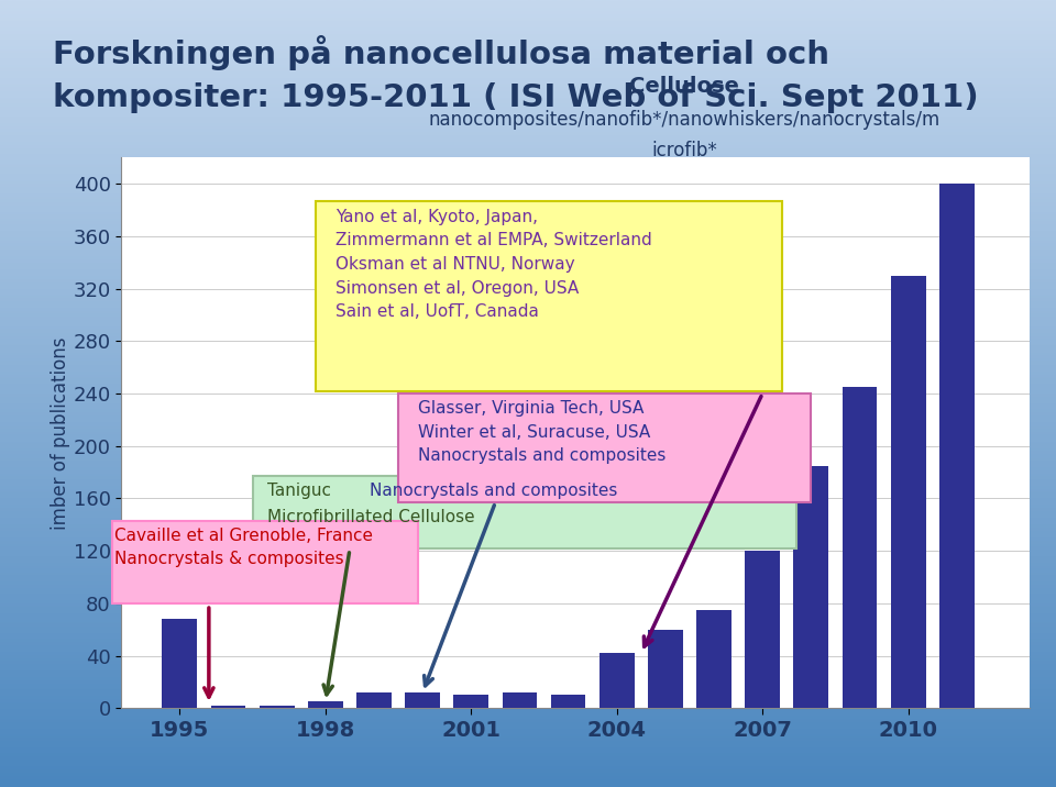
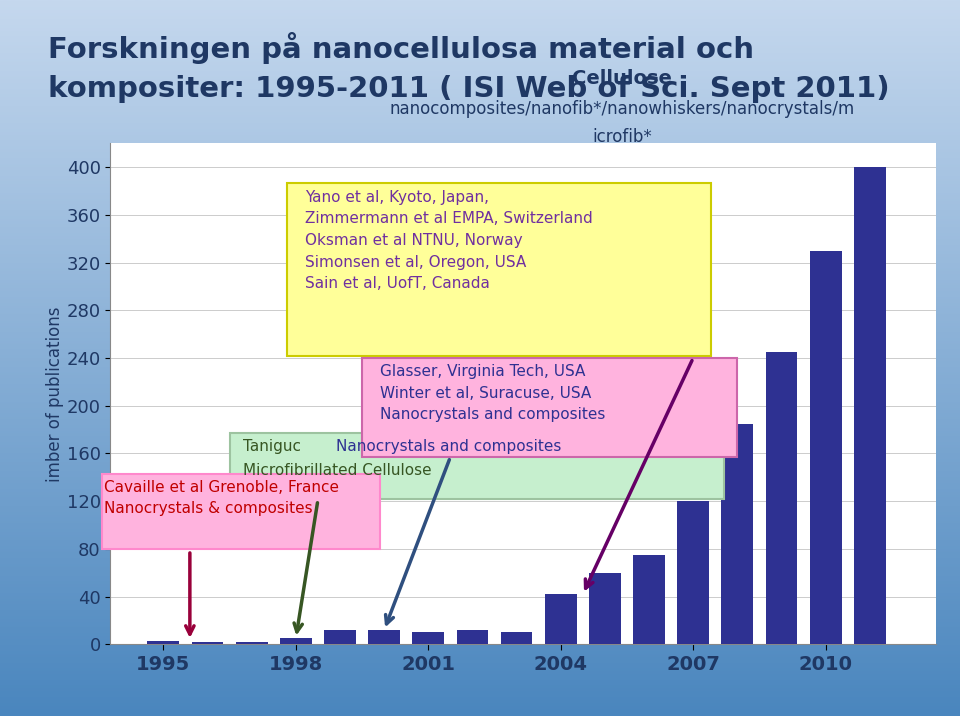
1995: 68 -> 3
